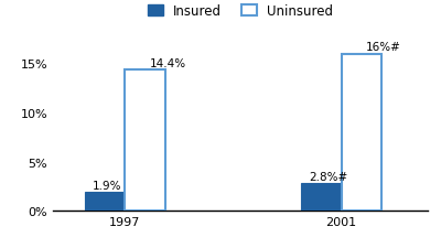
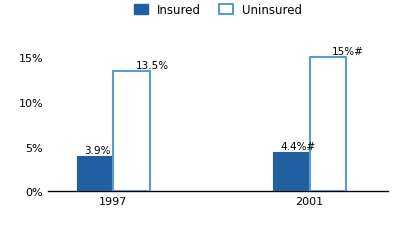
Insured/1997: 1.9% -> 3.9%
Uninsured/1997: 14.4% -> 13.5%
Insured/2001: 2.8%# -> 4.4%#
Uninsured/2001: 16%# -> 15%#
